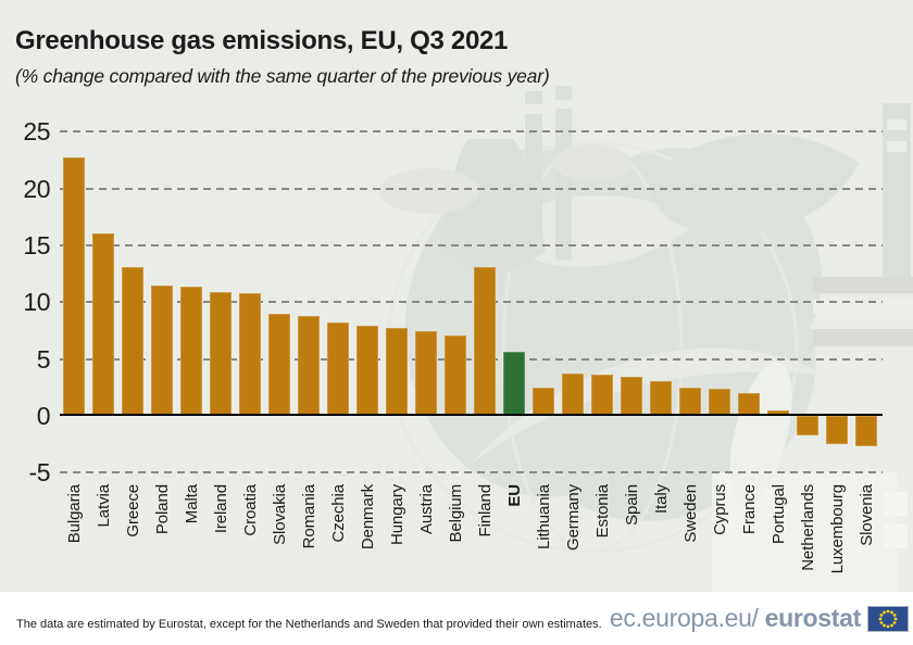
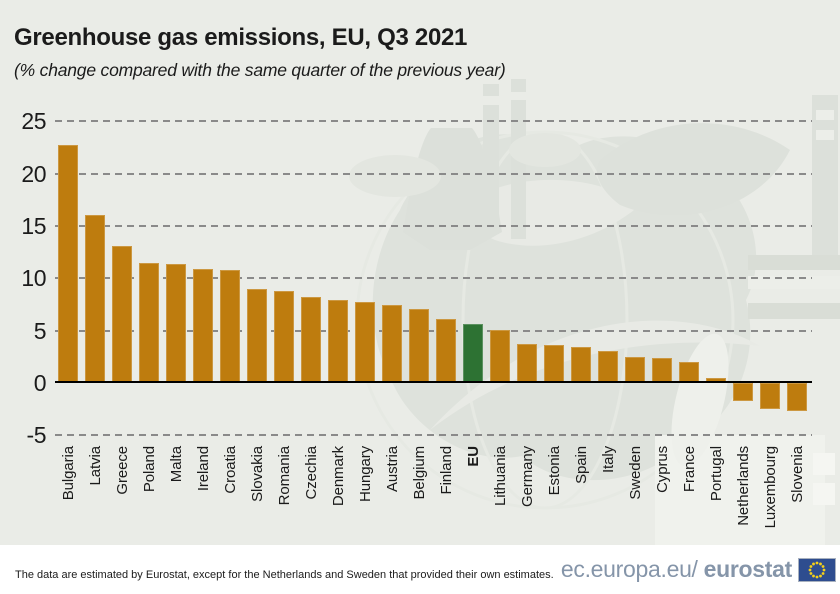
Finland: 13.1 -> 6.1
Lithuania: 2.5 -> 5.1
